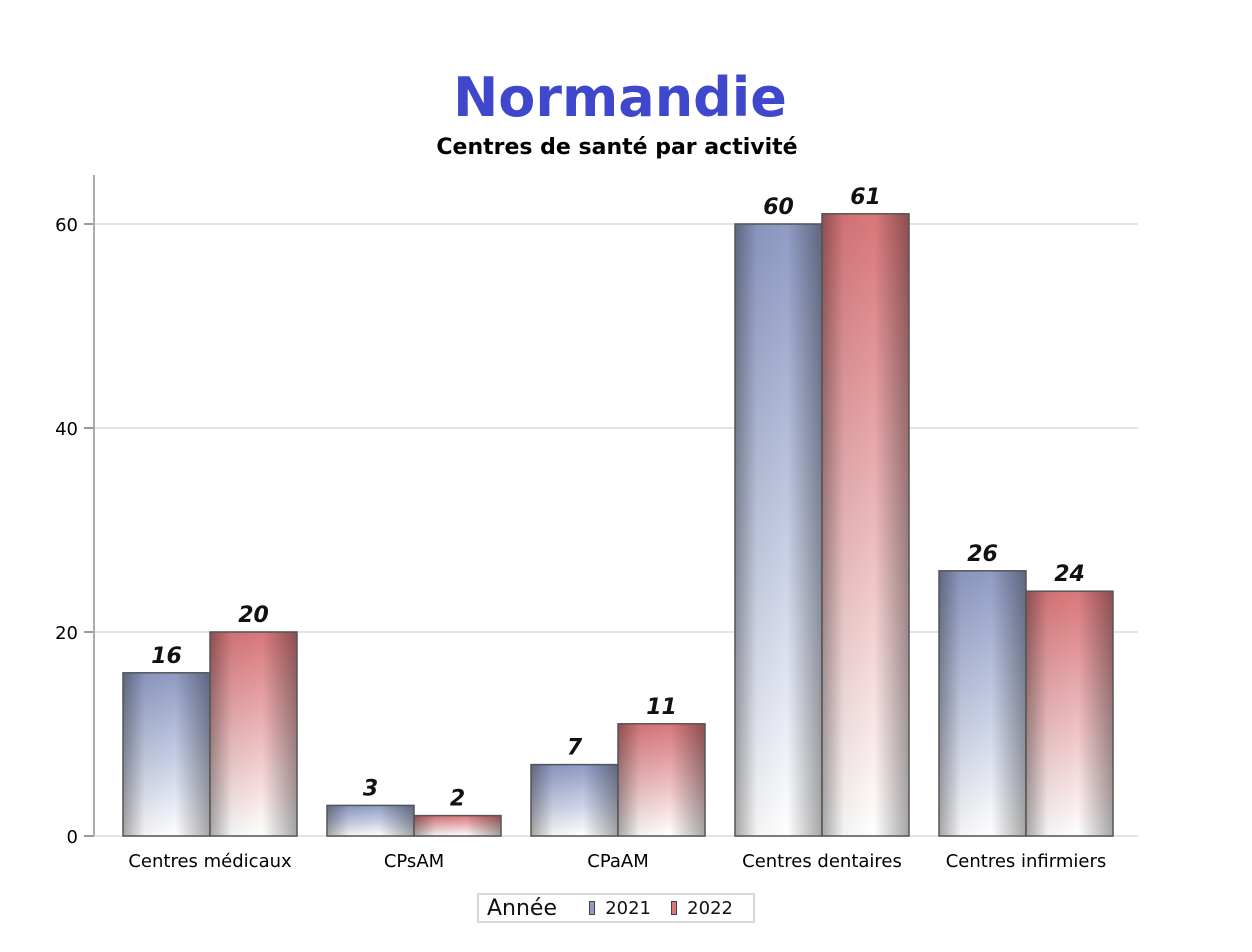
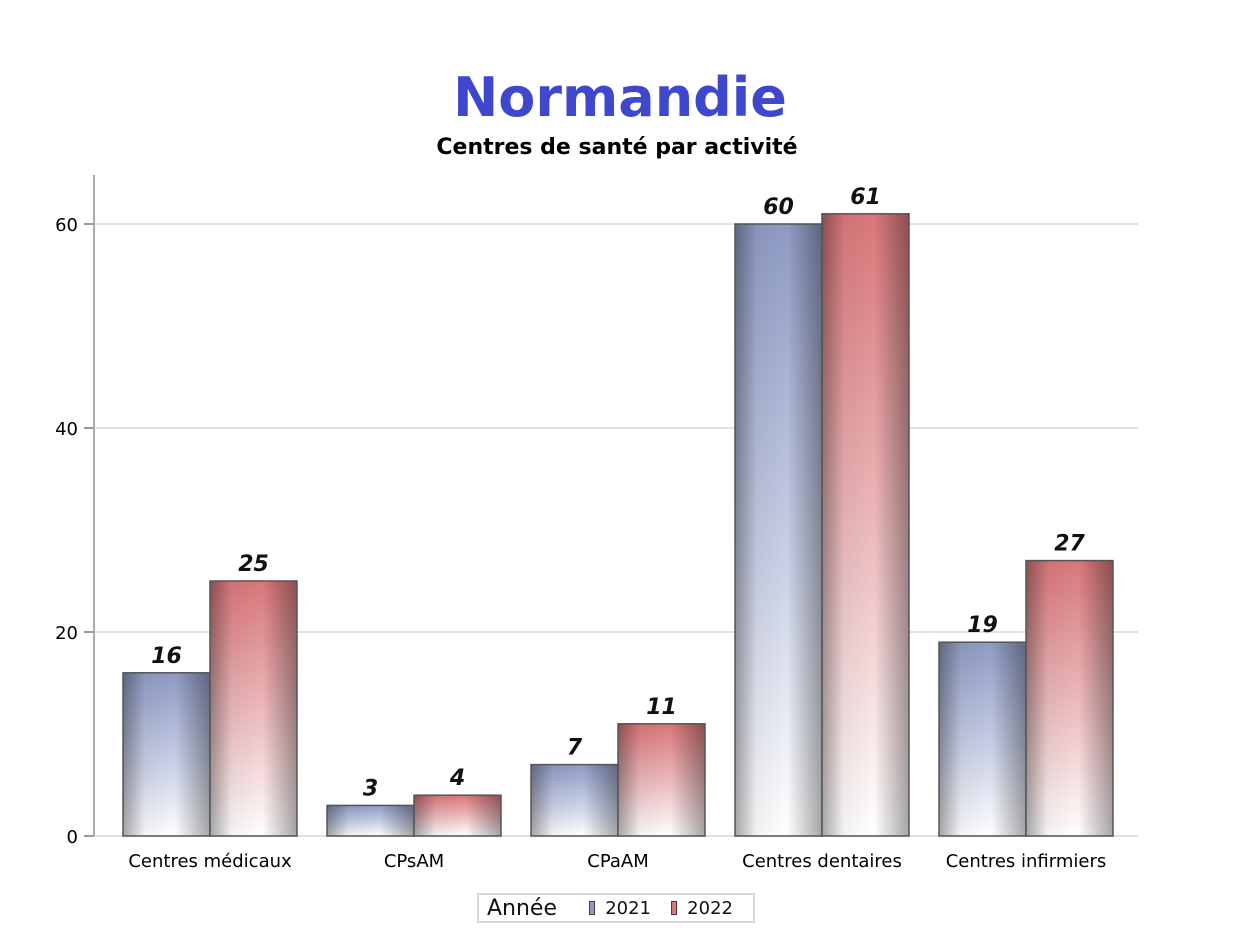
2022/Centres médicaux: 20 -> 25
2022/CPsAM: 2 -> 4
2021/Centres infirmiers: 26 -> 19
2022/Centres infirmiers: 24 -> 27
